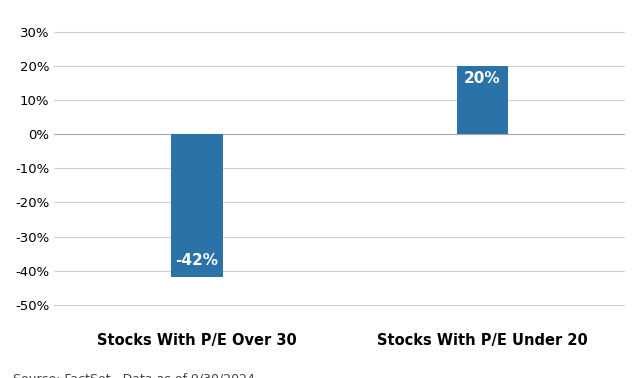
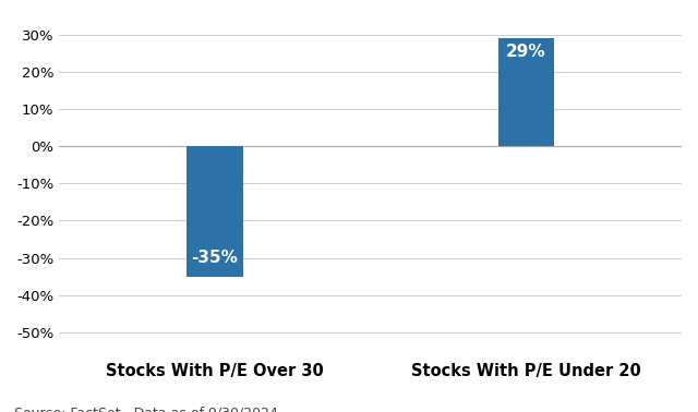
Stocks With P/E Over 30: -42% -> -35%
Stocks With P/E Under 20: 20% -> 29%
